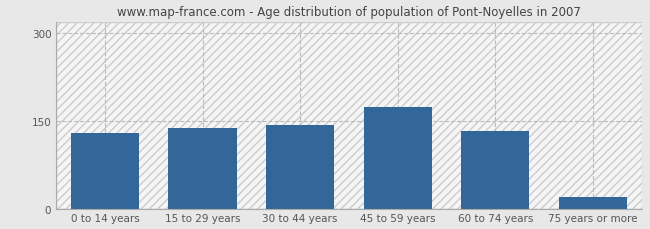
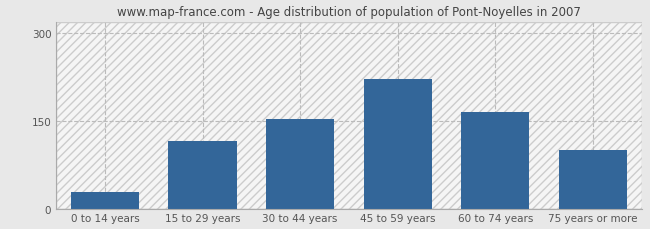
0 to 14 years: 130 -> 28
15 to 29 years: 138 -> 116
30 to 44 years: 143 -> 154
45 to 59 years: 173 -> 222
60 to 74 years: 132 -> 166
75 years or more: 20 -> 100
